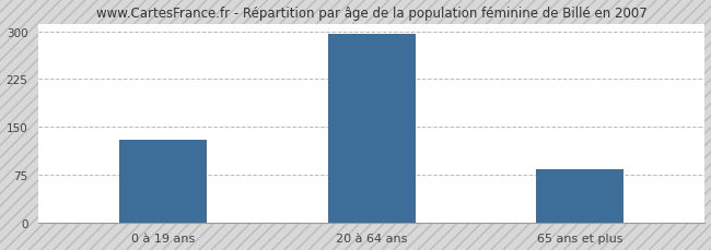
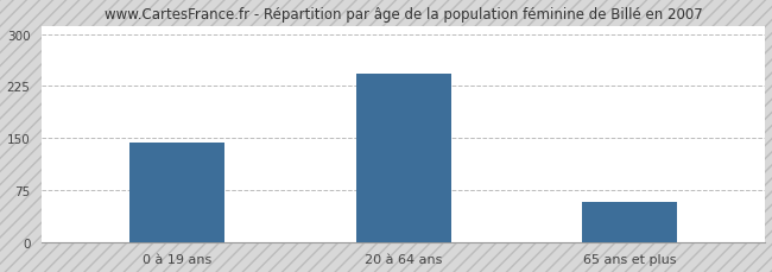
0 à 19 ans: 130 -> 144
20 à 64 ans: 295 -> 242
65 ans et plus: 83 -> 58
